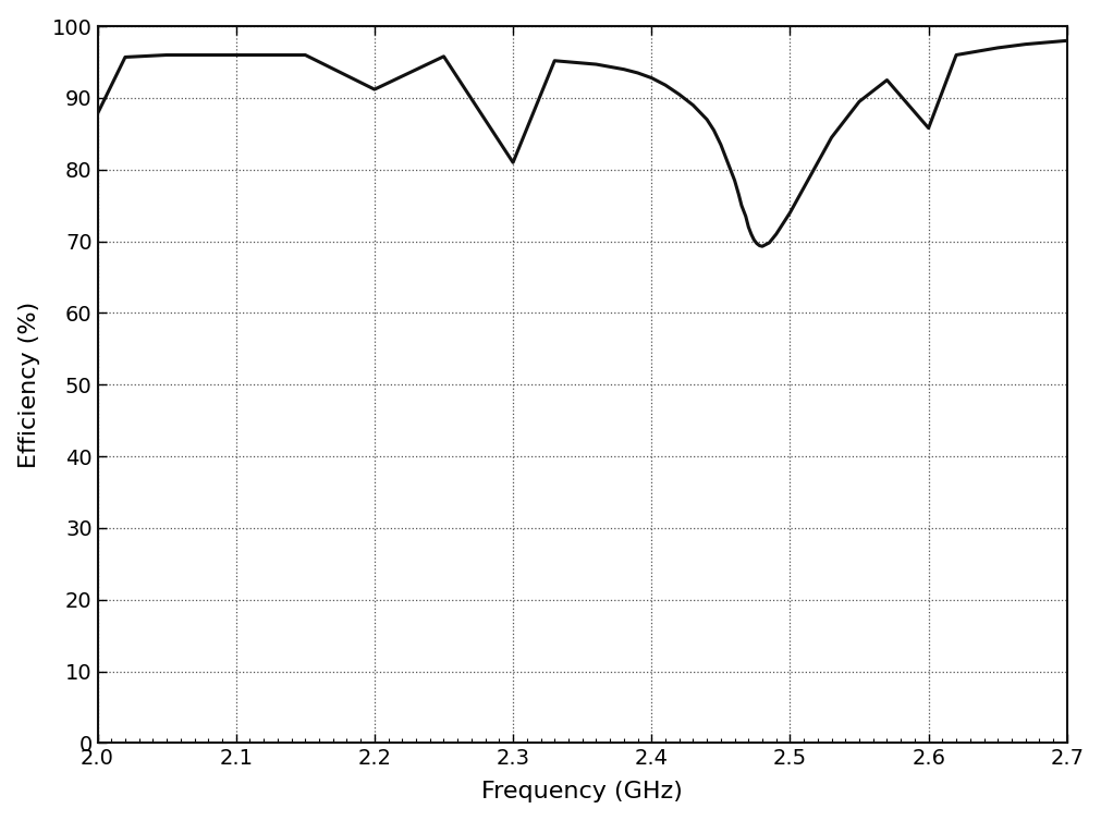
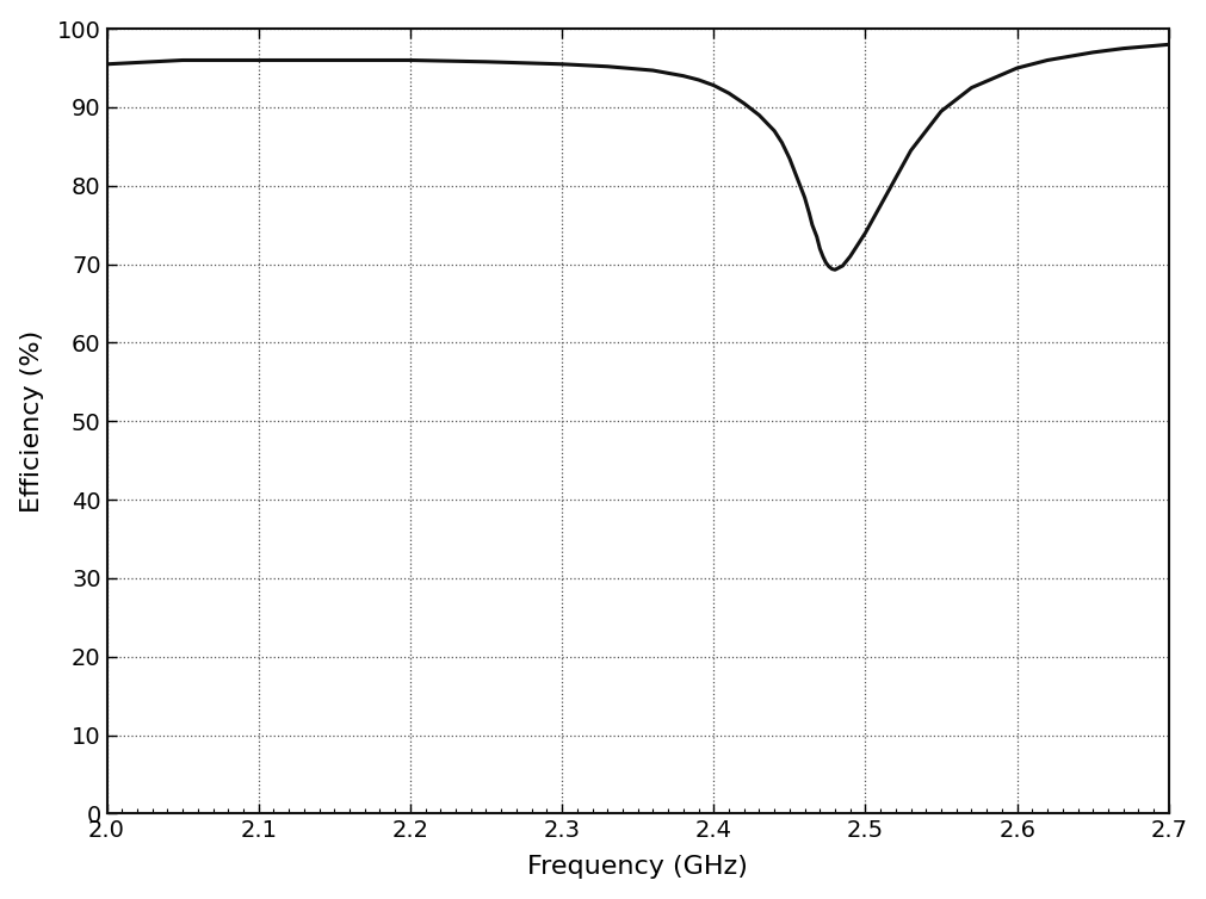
2.0: 87.8 -> 95.5
2.2: 91.2 -> 96.0
2.3: 81.0 -> 95.5
2.6: 85.8 -> 95.0
